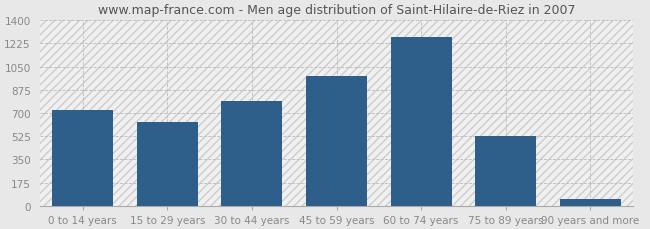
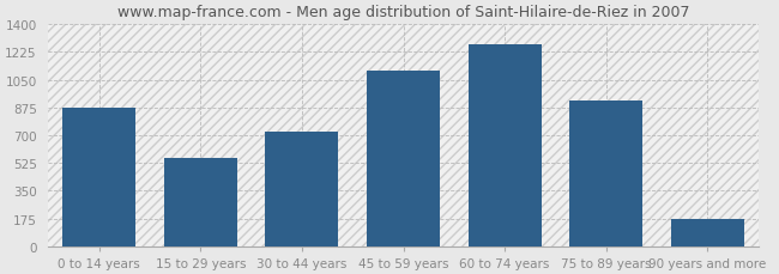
0 to 14 years: 720 -> 870
15 to 29 years: 640 -> 560
30 to 44 years: 790 -> 720
45 to 59 years: 980 -> 1110
75 to 89 years: 530 -> 920
90 years and more: 60 -> 170
